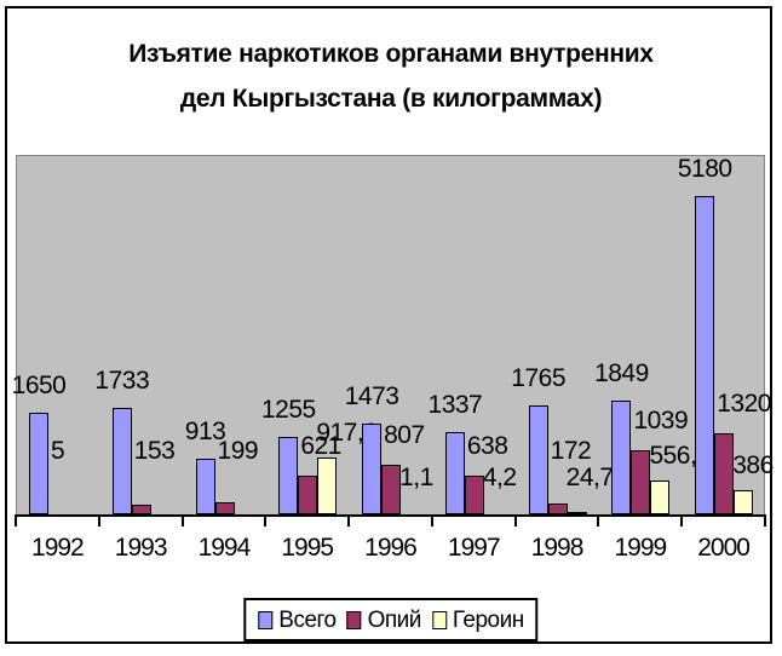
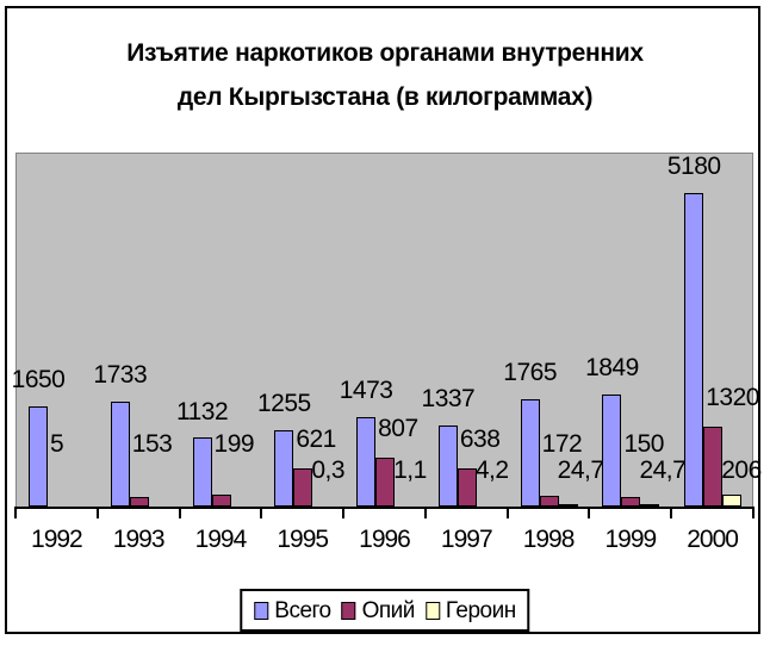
Всего/1994: 913 -> 1132
Героин/1995: 917,6 -> 0,3
Опий/1999: 1039 -> 150
Героин/1999: 556,9 -> 24,7
Героин/2000: 386 -> 206
